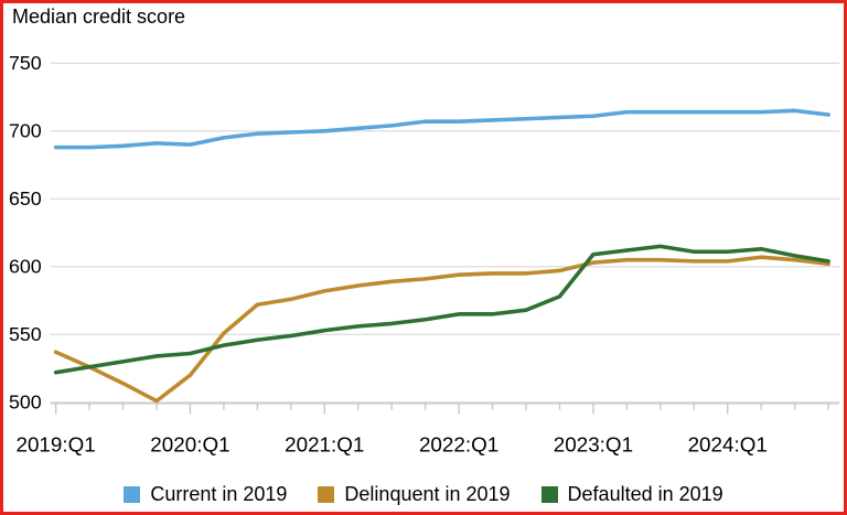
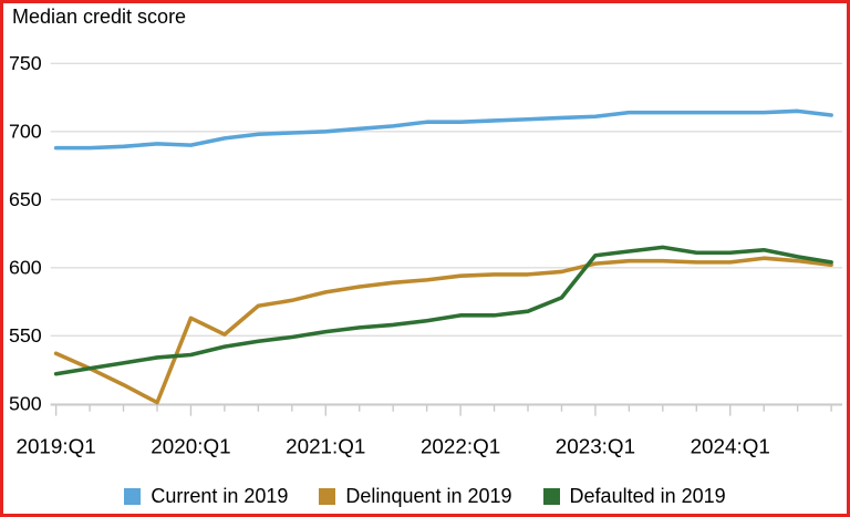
Delinquent in 2019/2020:Q1: 520 -> 563
